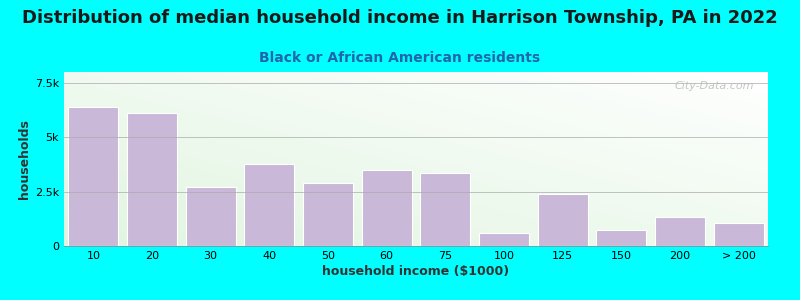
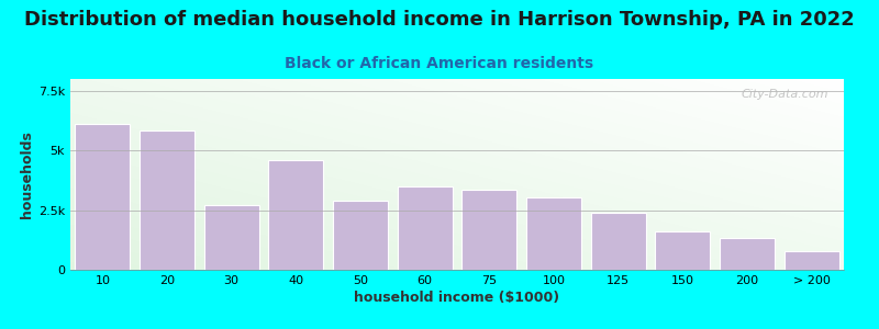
10: 6.40k -> 6.10k
20: 6.10k -> 5.85k
40: 3.75k -> 4.60k
100: 0.60k -> 3.05k
150: 0.75k -> 1.60k
> 200: 1.05k -> 0.80k
